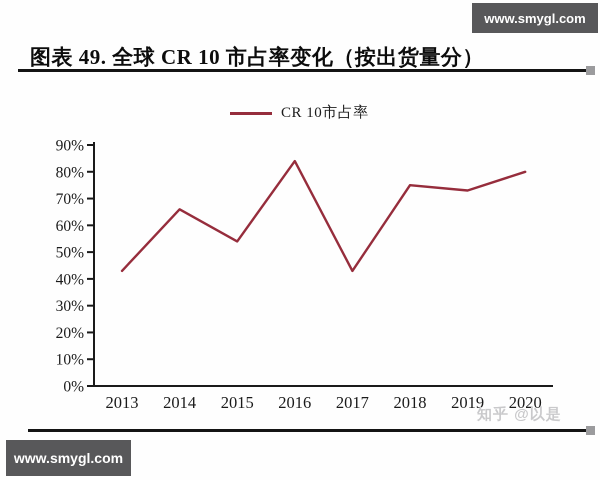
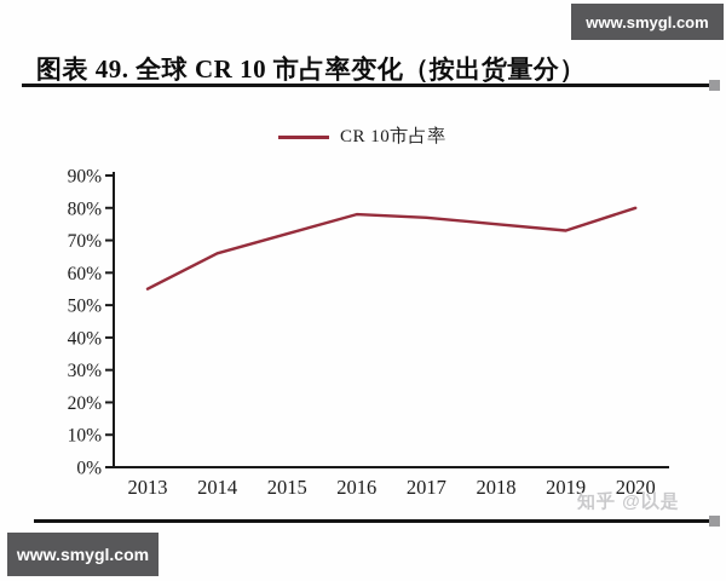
2013: 43% -> 55%
2015: 54% -> 72%
2016: 84% -> 78%
2017: 43% -> 77%
